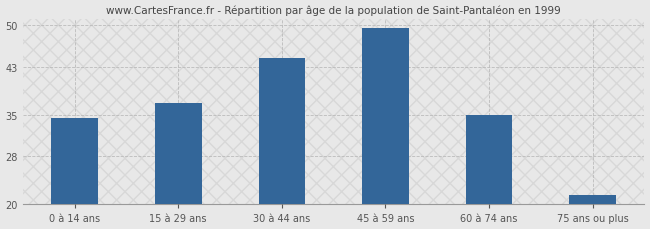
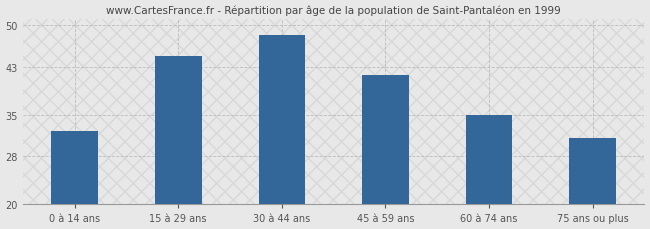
0 à 14 ans: 34.5 -> 32.2
15 à 29 ans: 37.0 -> 44.8
30 à 44 ans: 44.5 -> 48.2
45 à 59 ans: 49.5 -> 41.6
75 ans ou plus: 21.5 -> 31.0
